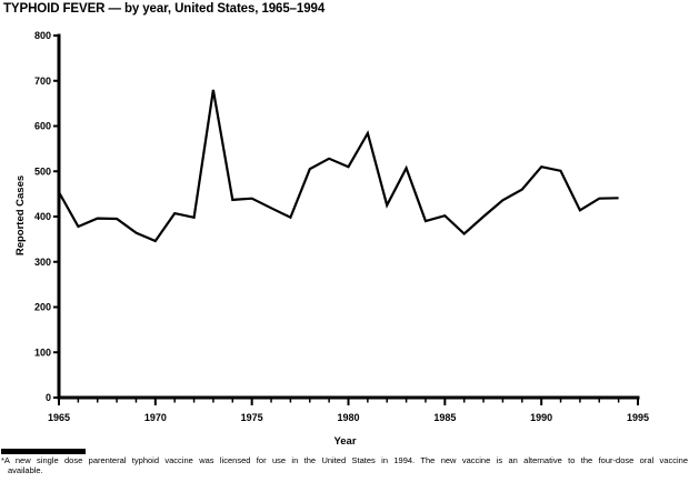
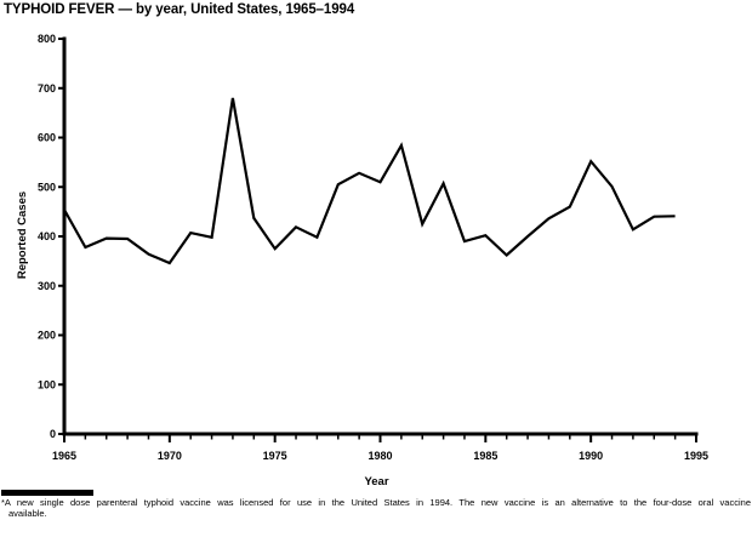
1975: 440 -> 380
1990: 510 -> 550
